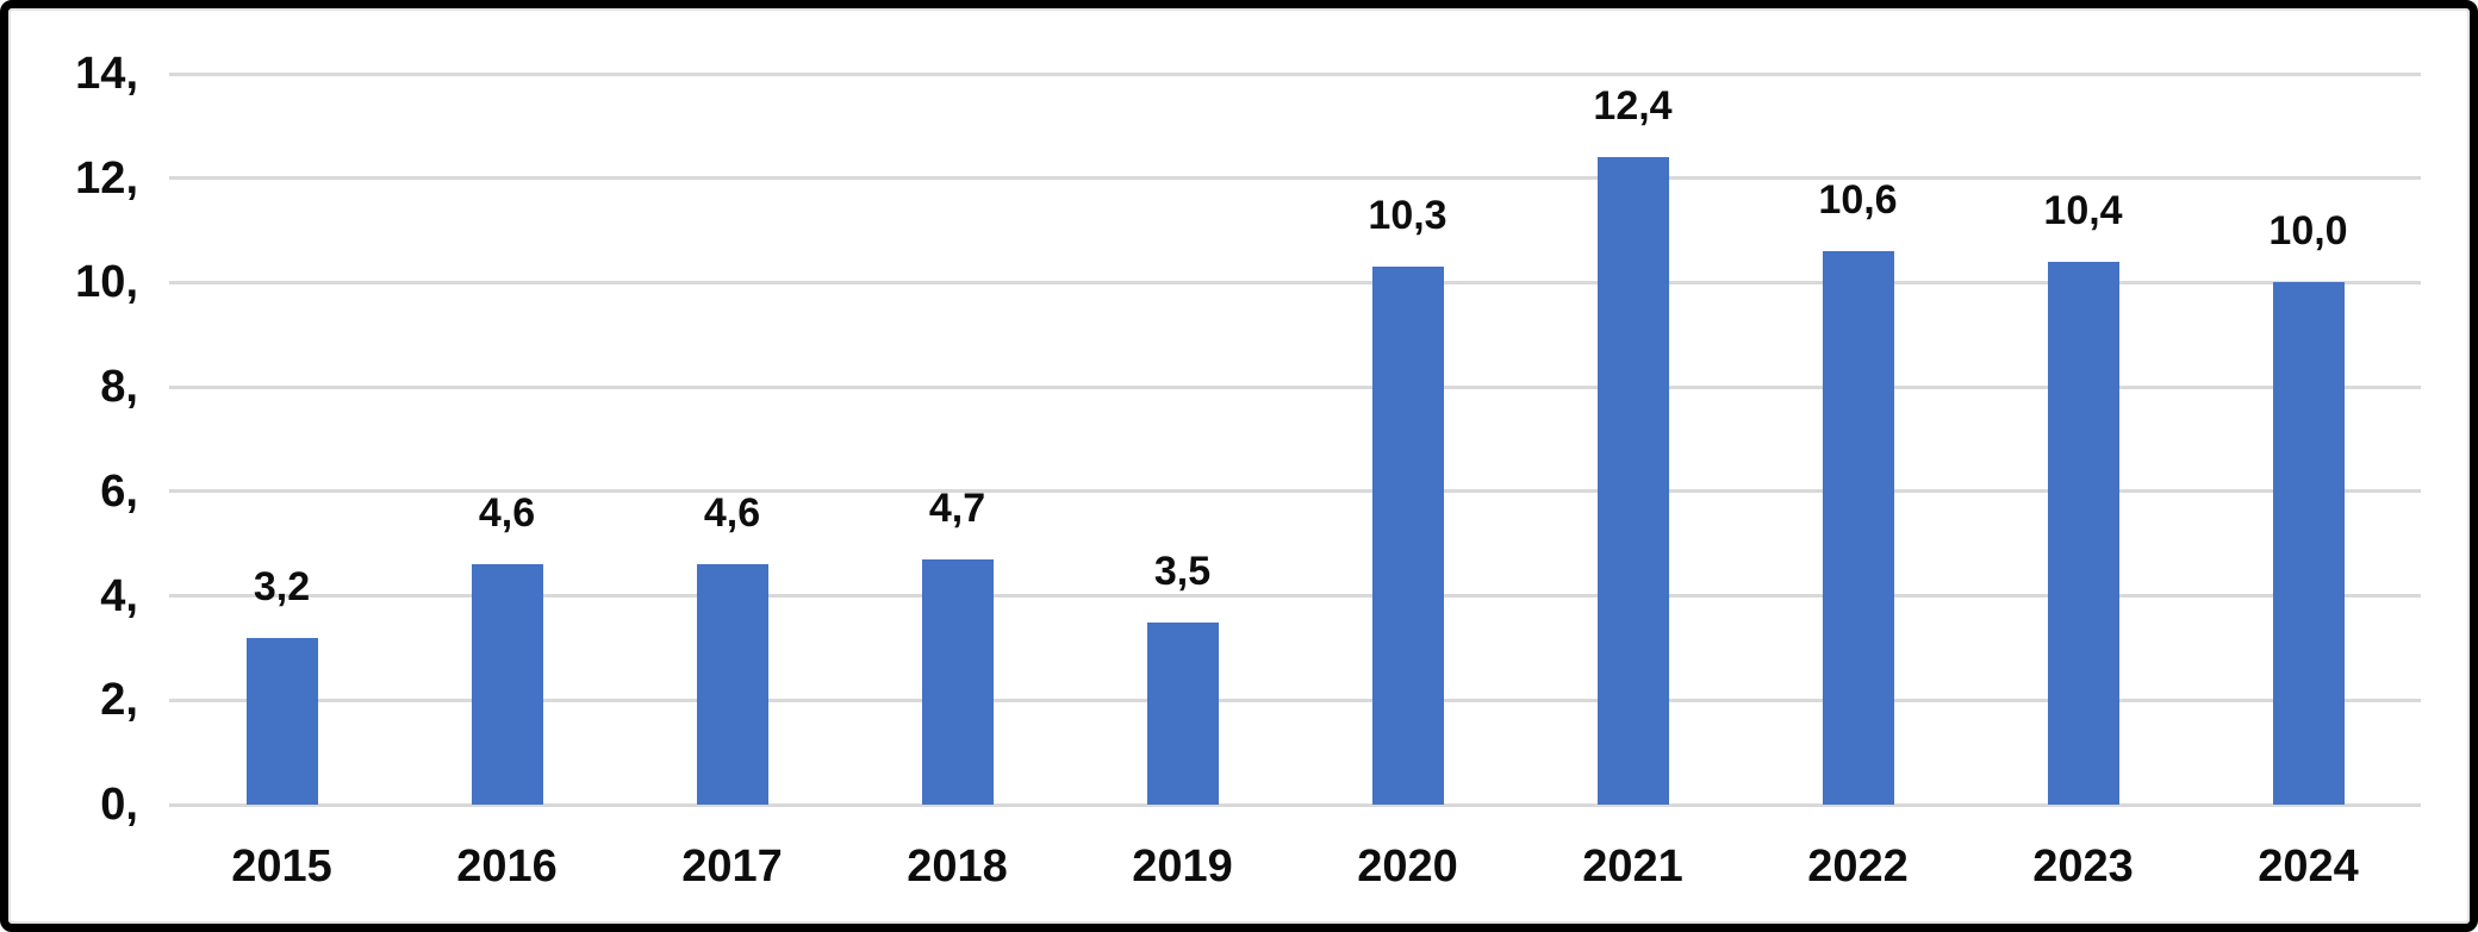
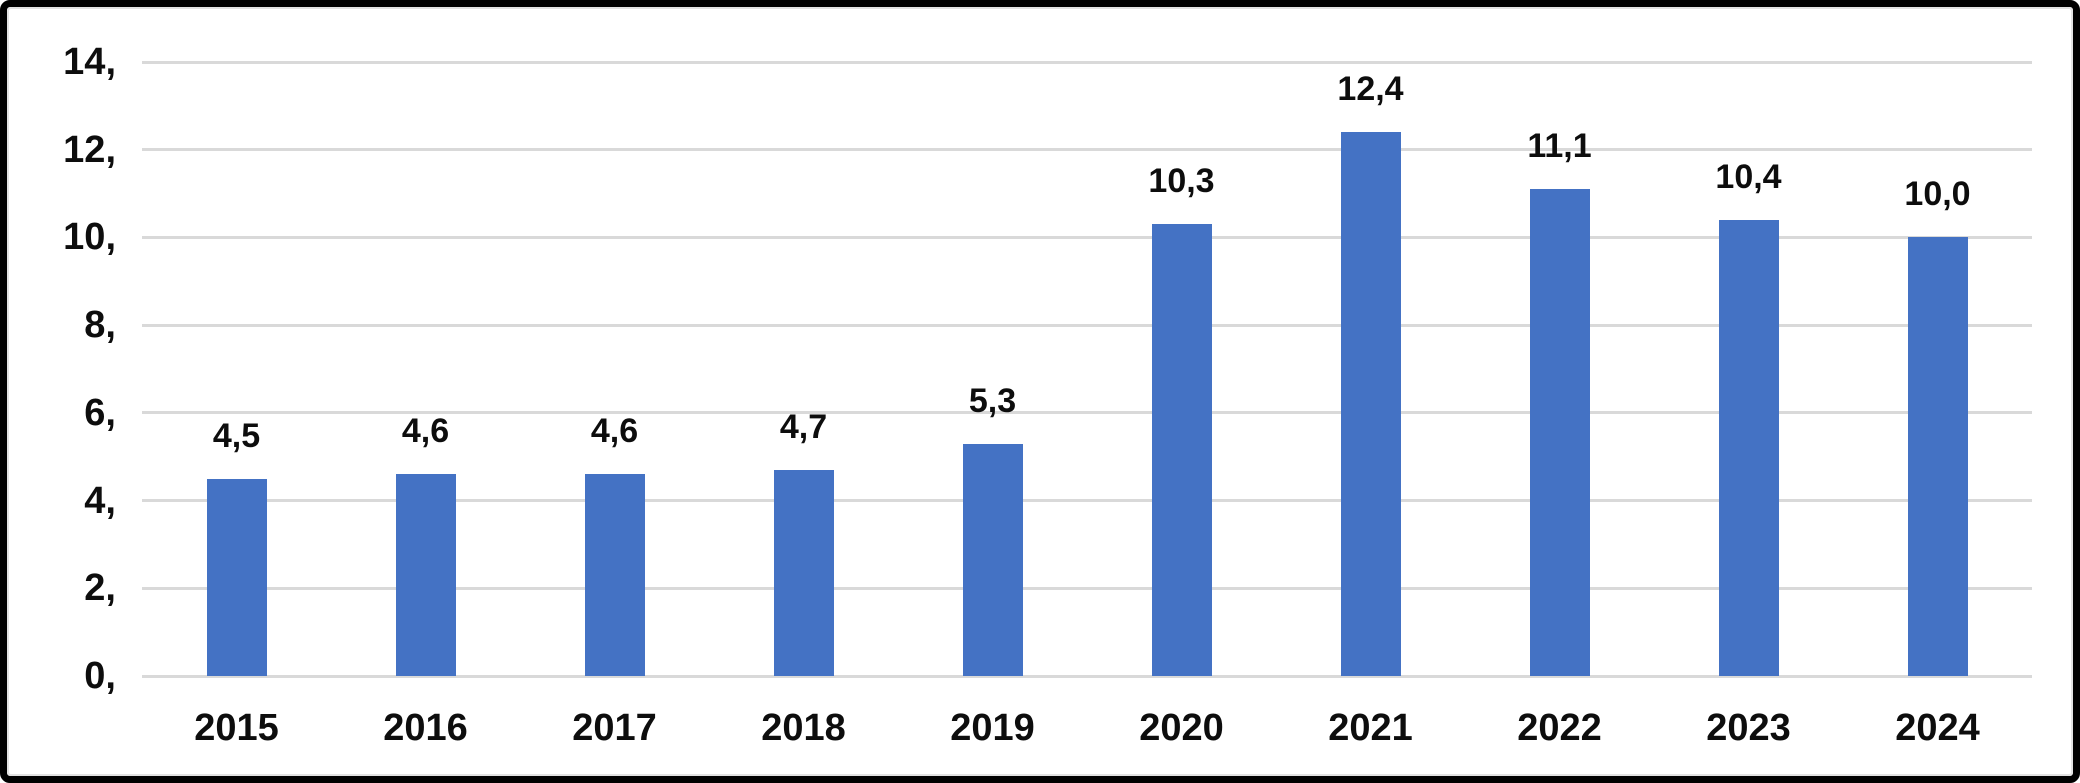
2015: 3,2 -> 4,5
2019: 3,5 -> 5,3
2022: 10,6 -> 11,1
